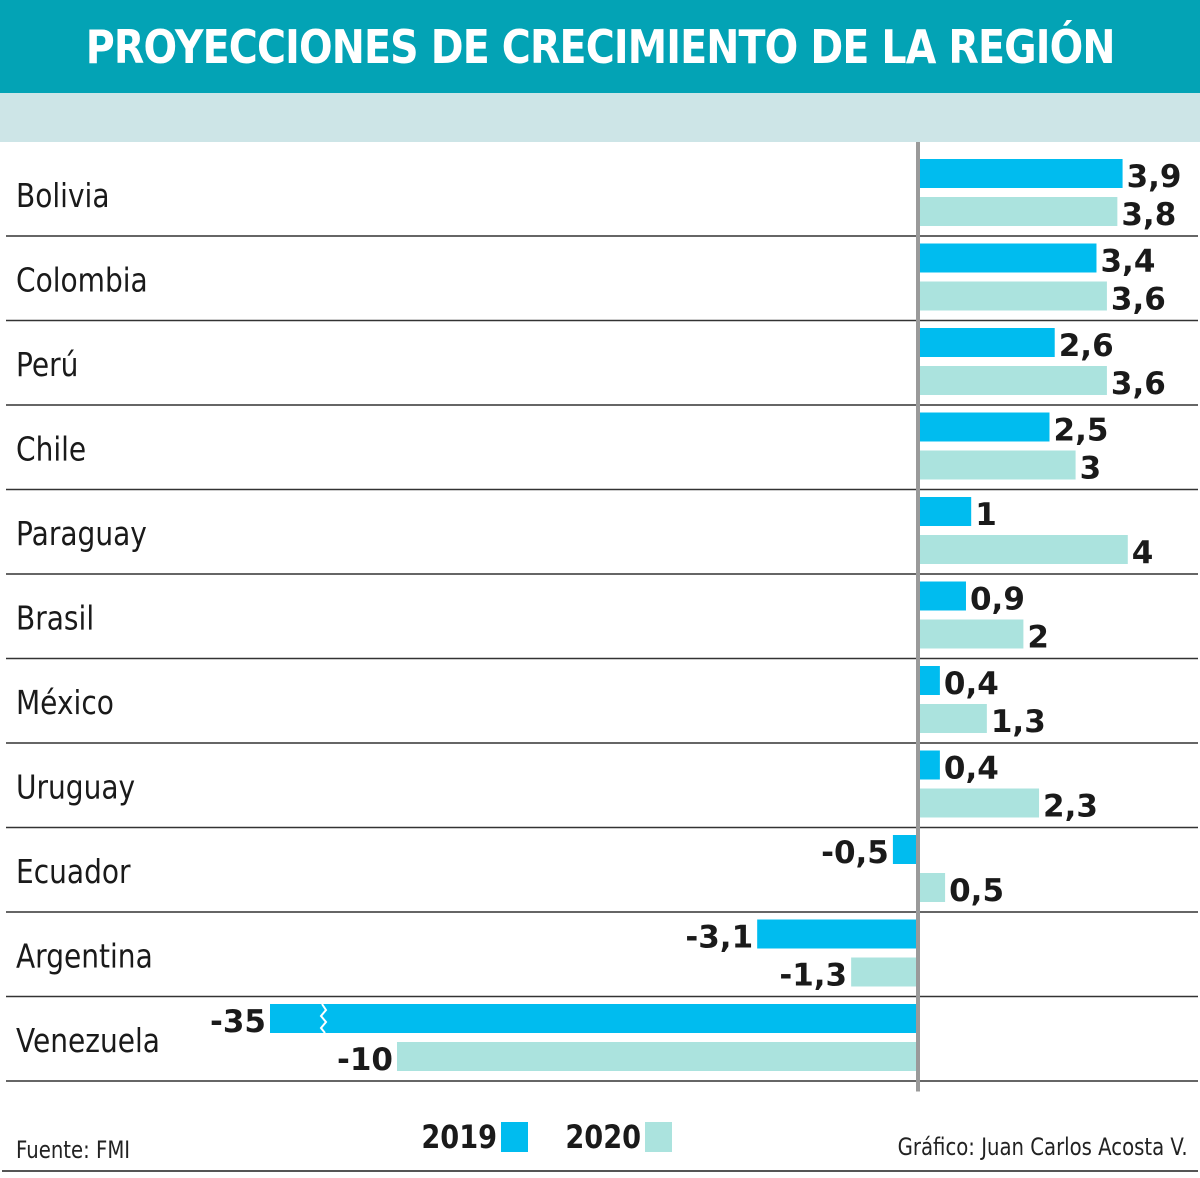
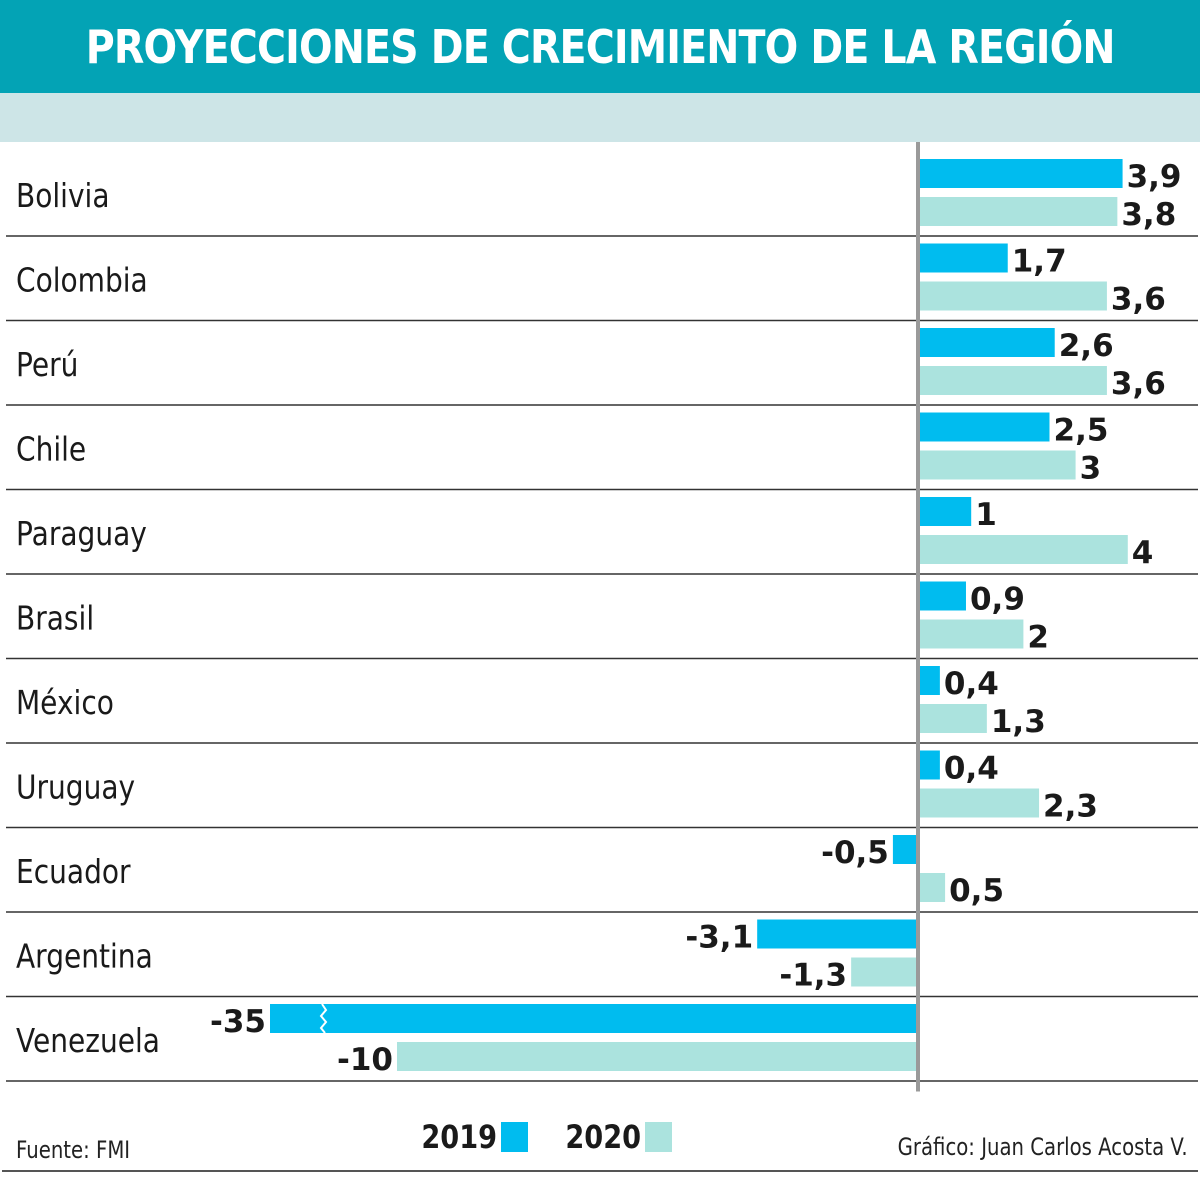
2019/Colombia: 3,4 -> 1,7
